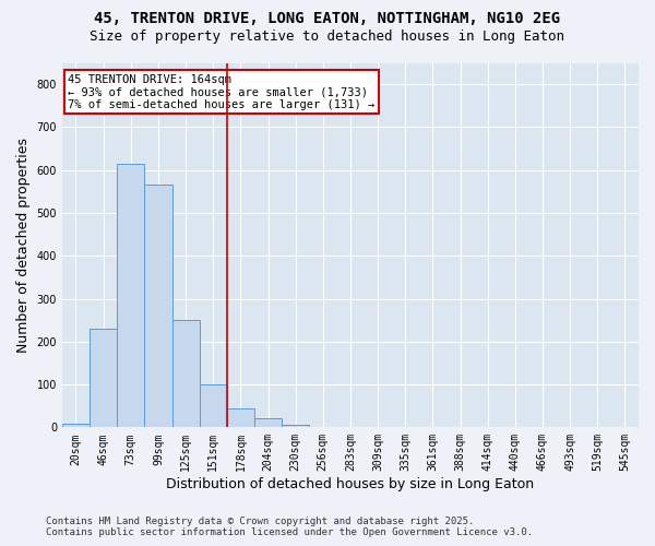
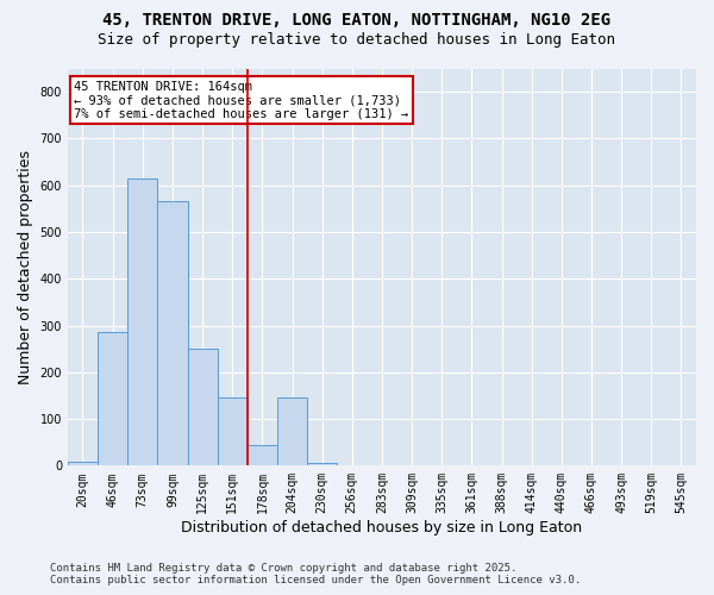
46sqm: 230 -> 285
151sqm: 100 -> 145
204sqm: 20 -> 145
